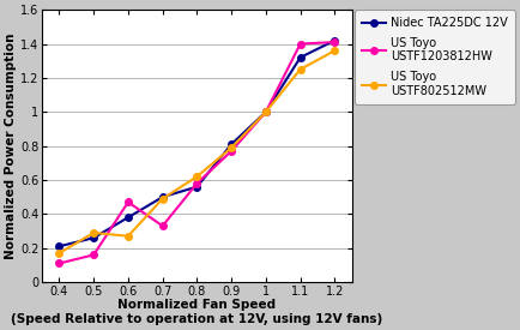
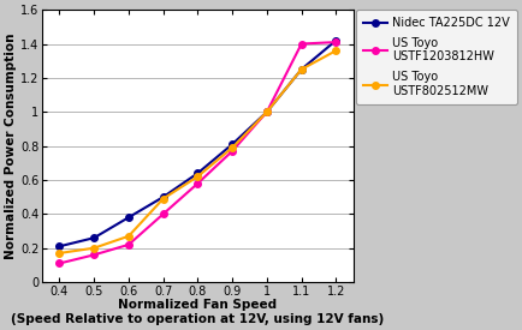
US Toyo USTF802512MW/0.5: 0.29 -> 0.20
US Toyo USTF1203812HW/0.6: 0.47 -> 0.22
US Toyo USTF1203812HW/0.7: 0.33 -> 0.40
Nidec TA225DC 12V/0.8: 0.56 -> 0.64
Nidec TA225DC 12V/1.1: 1.32 -> 1.25
